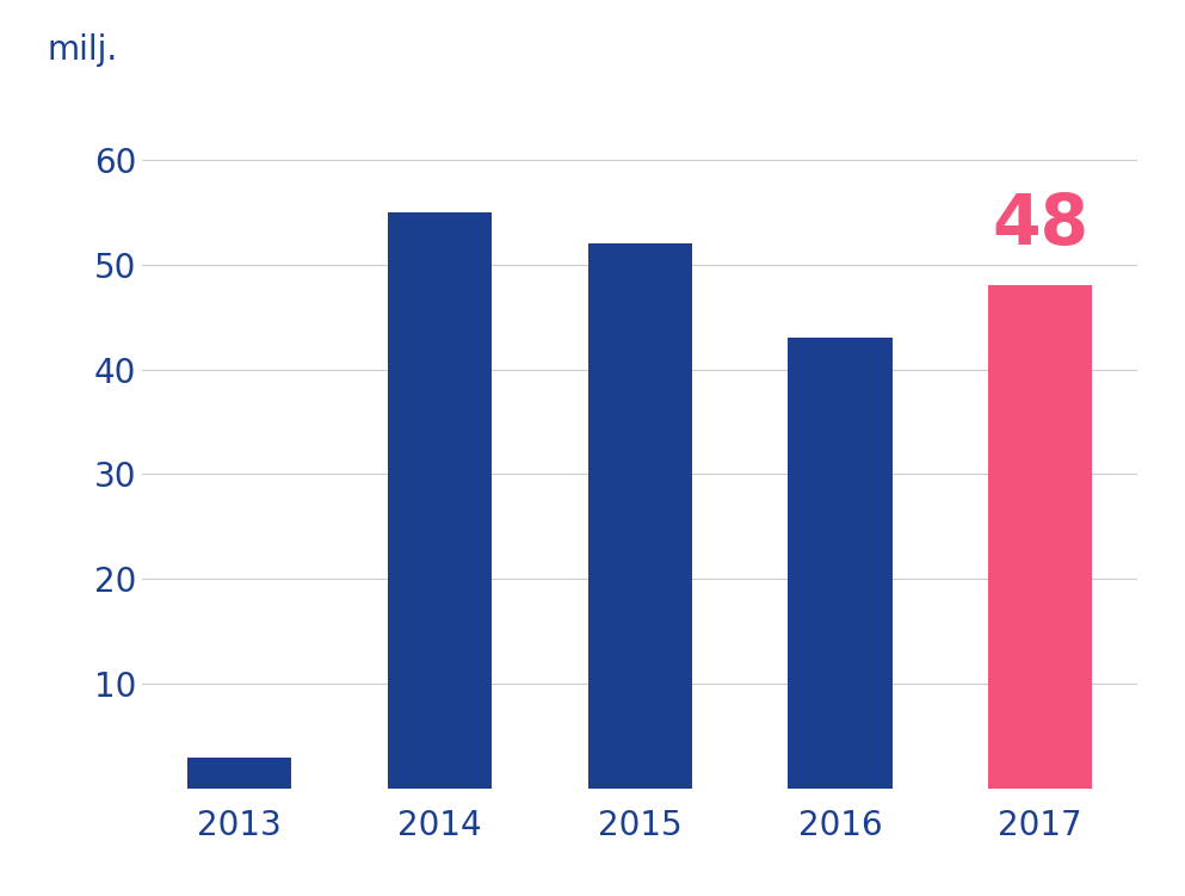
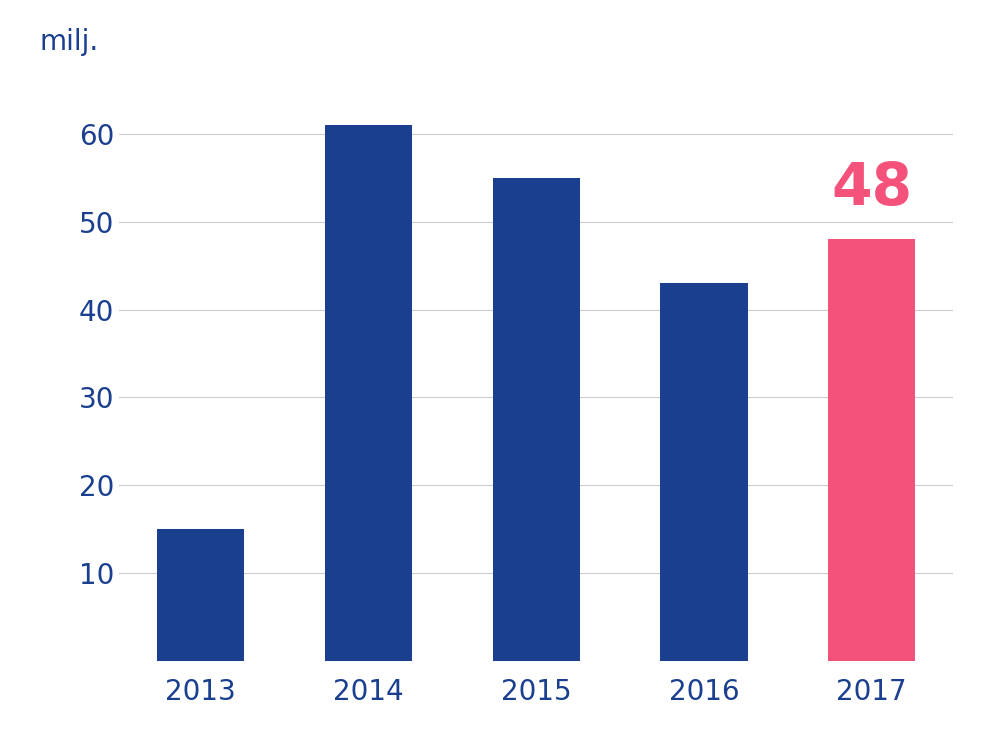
2013: 3 -> 15
2014: 55 -> 61
2015: 52 -> 55
